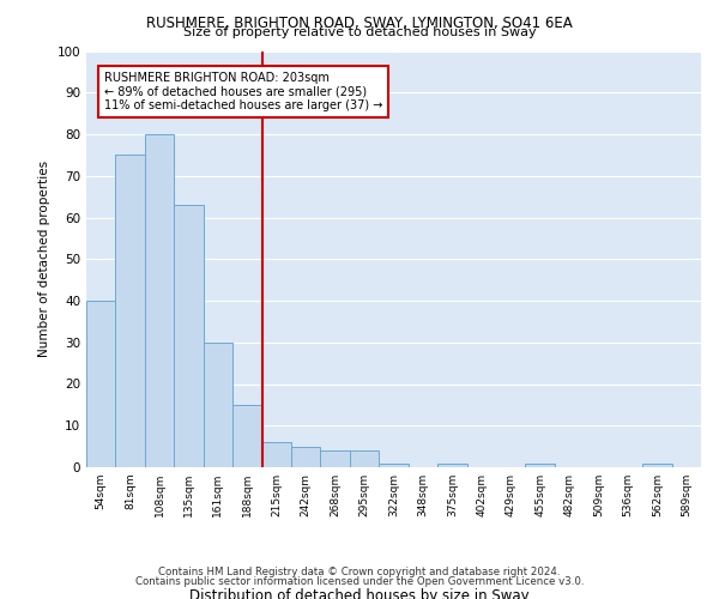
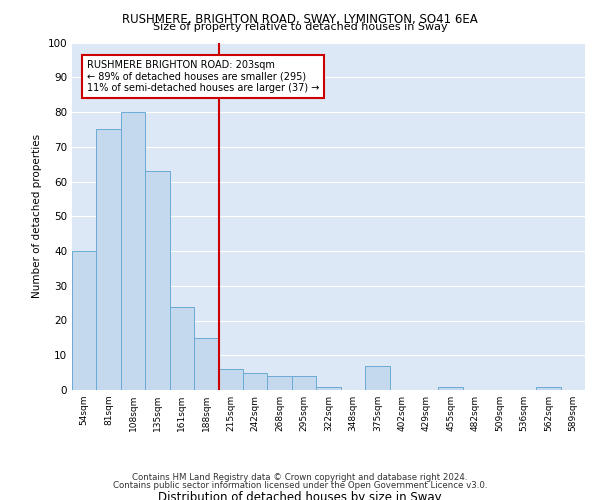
161sqm: 30 -> 24
375sqm: 1 -> 7
